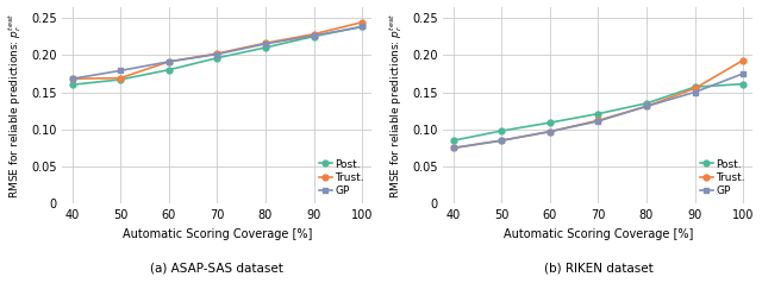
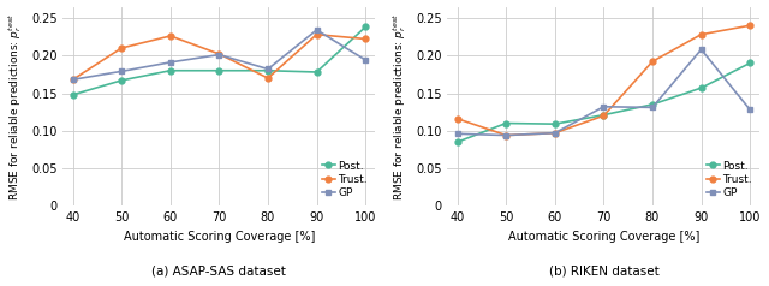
(a) ASAP-SAS dataset/Post./40: 0.160 -> 0.148
(a) ASAP-SAS dataset/Trust./50: 0.169 -> 0.210
(a) ASAP-SAS dataset/Trust./60: 0.191 -> 0.226
(a) ASAP-SAS dataset/Post./70: 0.196 -> 0.180
(a) ASAP-SAS dataset/Post./80: 0.210 -> 0.180
(a) ASAP-SAS dataset/Trust./80: 0.216 -> 0.170
(a) ASAP-SAS dataset/GP/80: 0.215 -> 0.182
(a) ASAP-SAS dataset/Post./90: 0.225 -> 0.178
(a) ASAP-SAS dataset/GP/90: 0.226 -> 0.234
(a) ASAP-SAS dataset/Trust./100: 0.244 -> 0.222
(a) ASAP-SAS dataset/GP/100: 0.238 -> 0.194
(b) RIKEN dataset/Trust./40: 0.075 -> 0.116
(b) RIKEN dataset/GP/40: 0.075 -> 0.096
(b) RIKEN dataset/Post./50: 0.098 -> 0.110
(b) RIKEN dataset/Trust./50: 0.085 -> 0.094
(b) RIKEN dataset/GP/50: 0.085 -> 0.094
(b) RIKEN dataset/Trust./70: 0.112 -> 0.120
(b) RIKEN dataset/GP/70: 0.111 -> 0.132
(b) RIKEN dataset/Trust./80: 0.131 -> 0.192
(b) RIKEN dataset/Trust./90: 0.155 -> 0.228
(b) RIKEN dataset/GP/90: 0.150 -> 0.208
(b) RIKEN dataset/Post./100: 0.161 -> 0.190
(b) RIKEN dataset/Trust./100: 0.193 -> 0.240
(b) RIKEN dataset/GP/100: 0.175 -> 0.128
